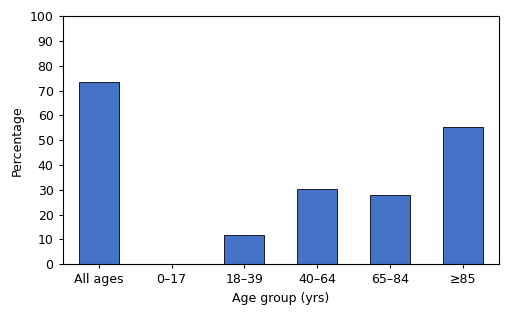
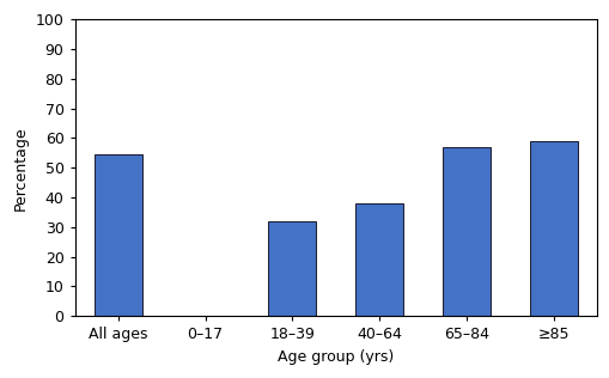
All ages: 73.5 -> 54.5
18–39: 12.0 -> 32.0
40–64: 30.5 -> 38.0
65–84: 28.0 -> 57.0
≥85: 55.5 -> 59.0
